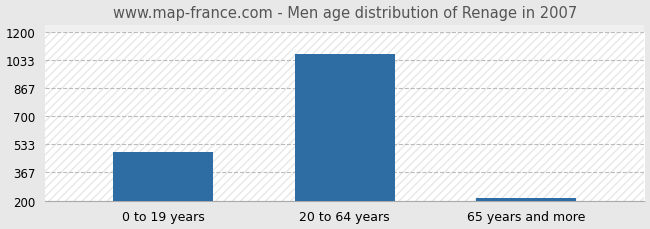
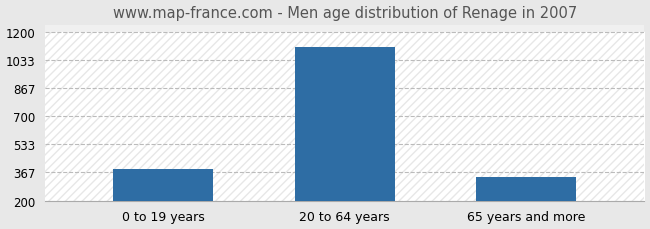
0 to 19 years: 490 -> 390
20 to 64 years: 1060 -> 1110
65 years and more: 220 -> 340
